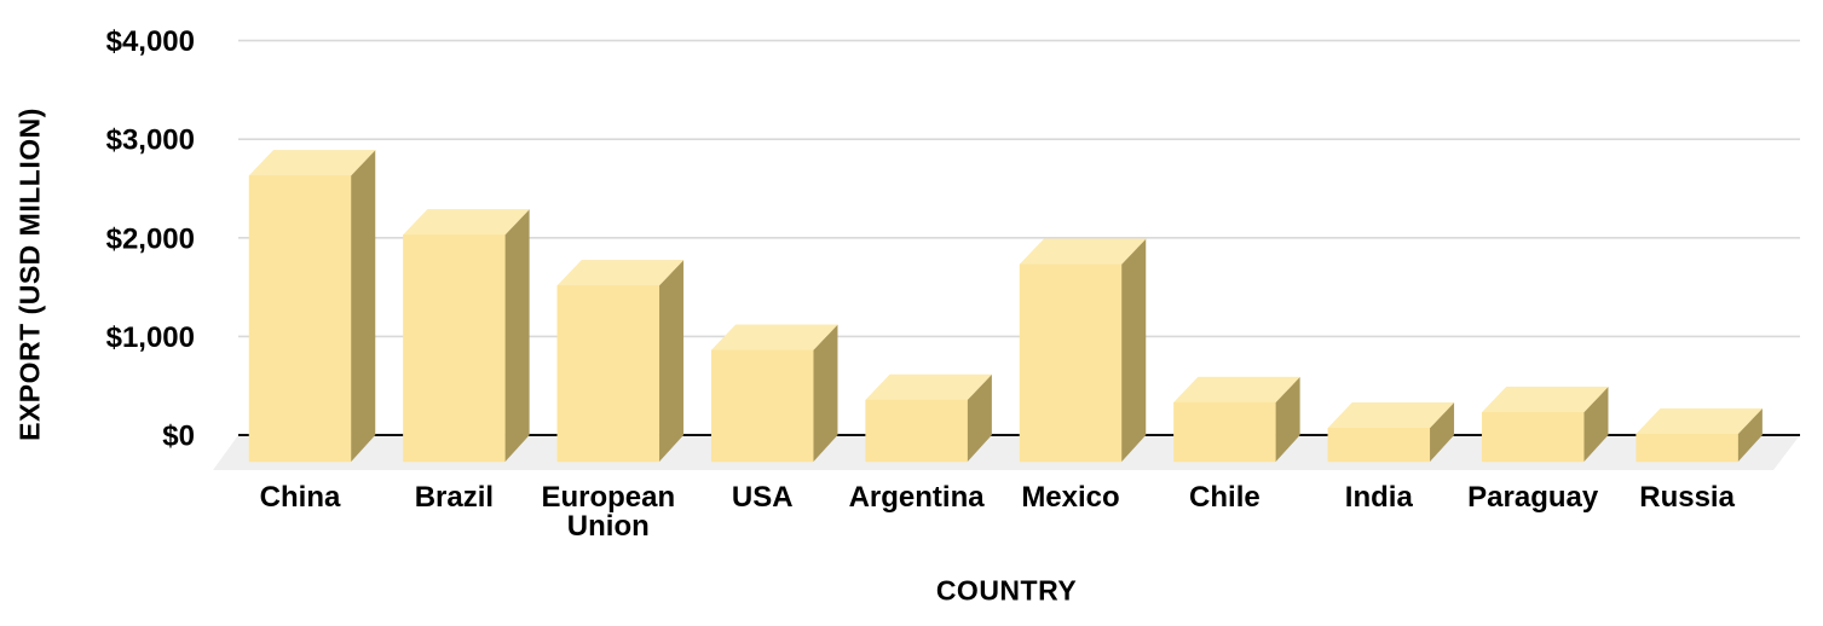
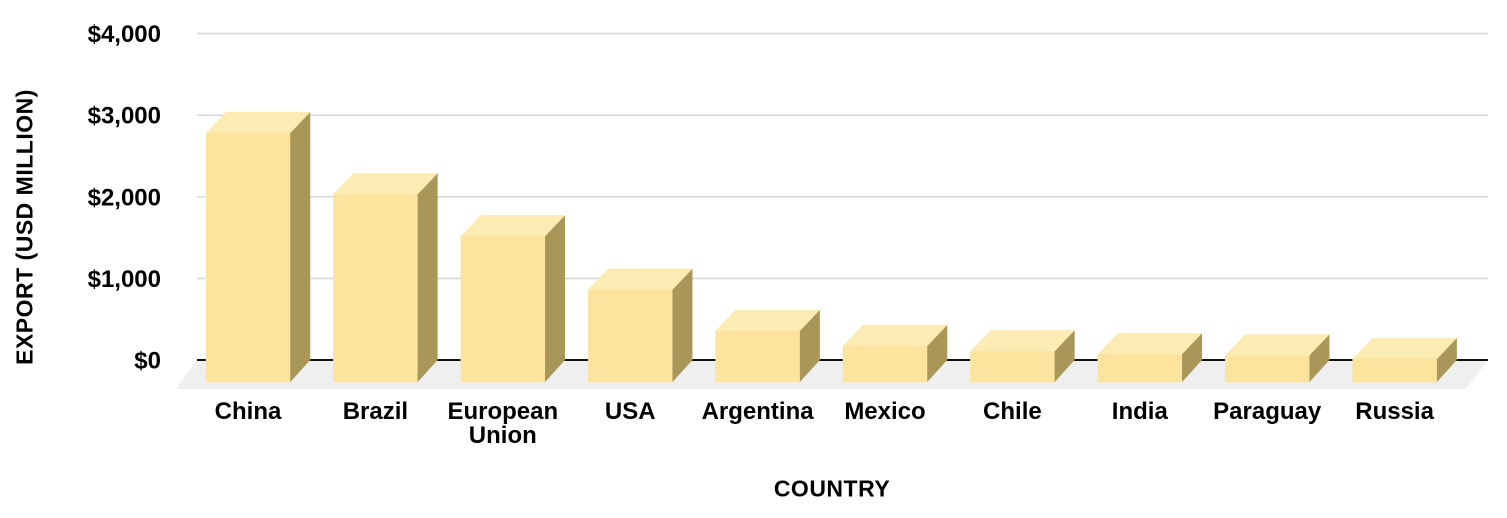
China: $2900 -> $3000
Mexico: $2000 -> $400
Chile: $600 -> $400
Paraguay: $500 -> $300
